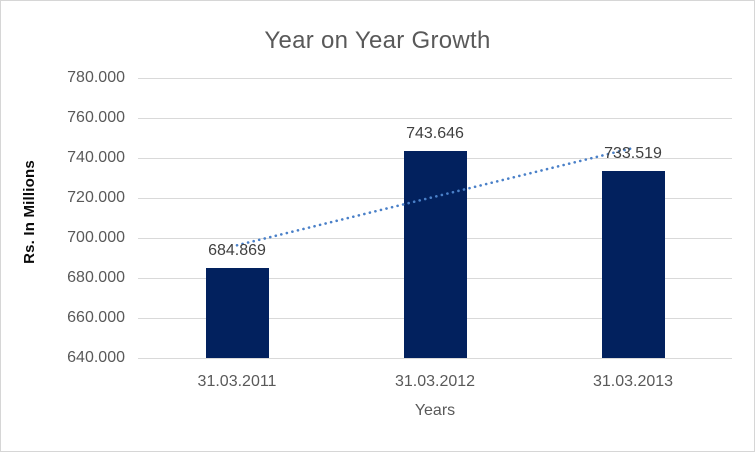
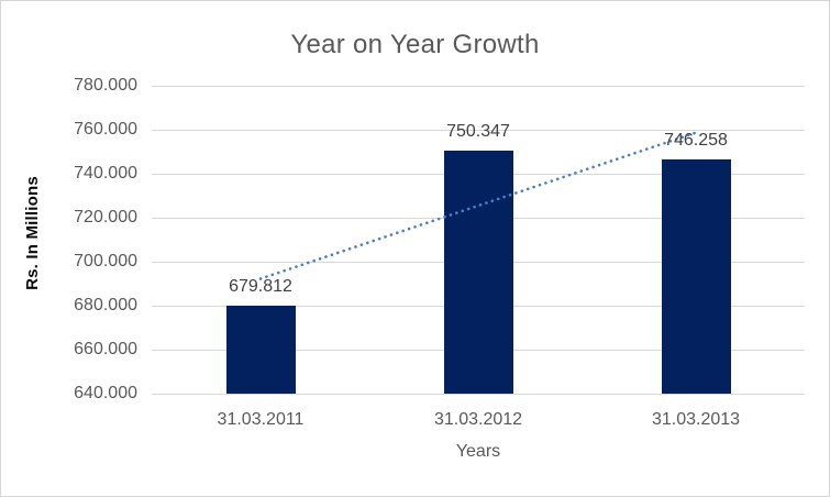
31.03.2011: 684.869 -> 679.812
31.03.2012: 743.646 -> 750.347
31.03.2013: 733.519 -> 746.258
